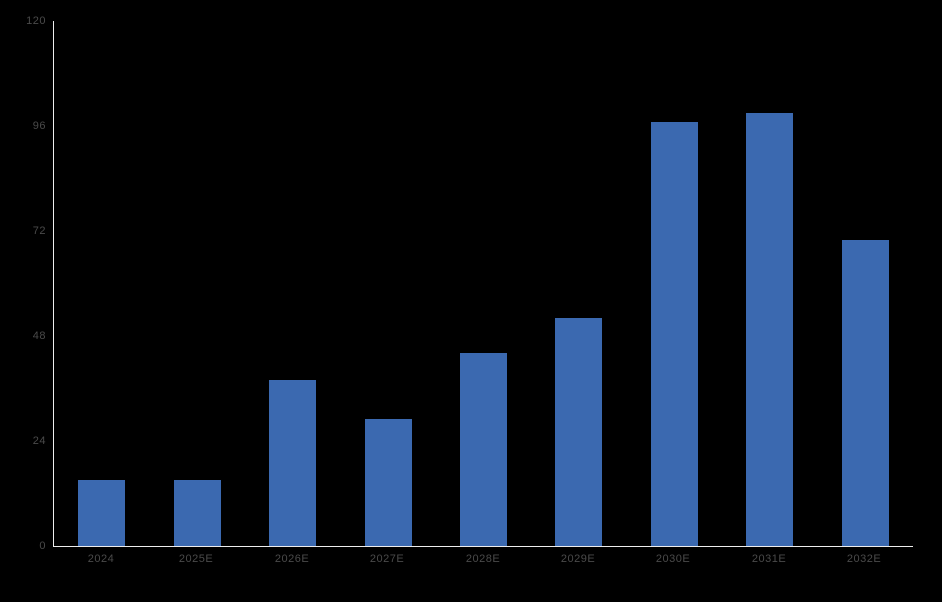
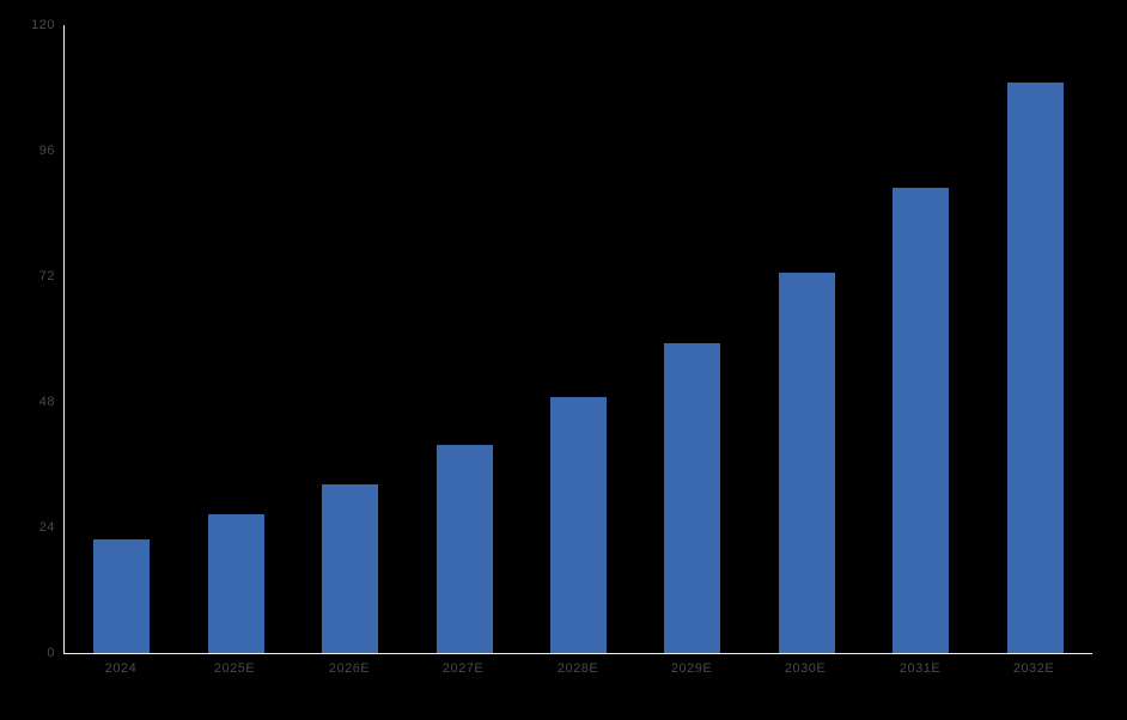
2024: 15 -> 22
2025E: 15 -> 26
2026E: 38 -> 32
2027E: 29 -> 40
2028E: 44 -> 49
2029E: 52 -> 59
2030E: 97 -> 73
2031E: 99 -> 89
2032E: 70 -> 109
